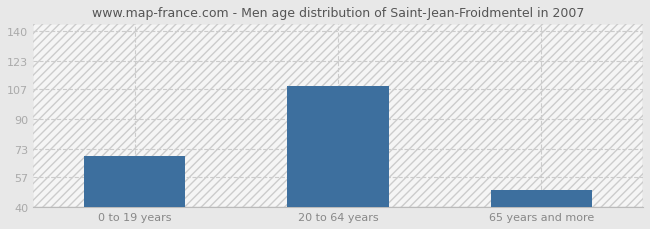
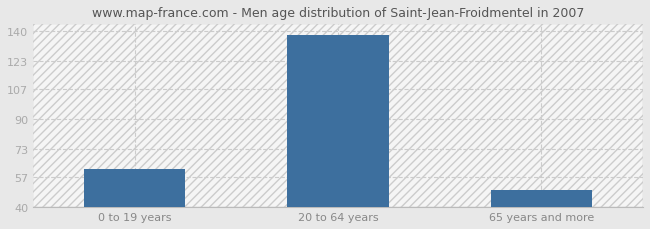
0 to 19 years: 69 -> 62
20 to 64 years: 109 -> 138
